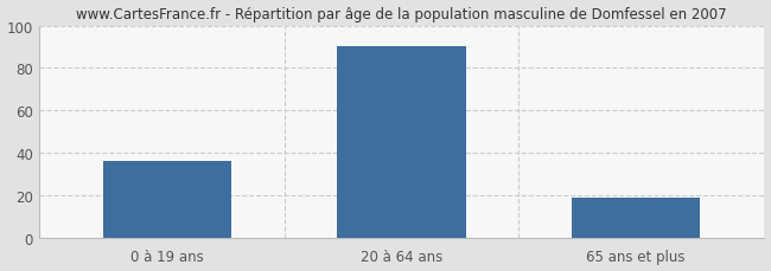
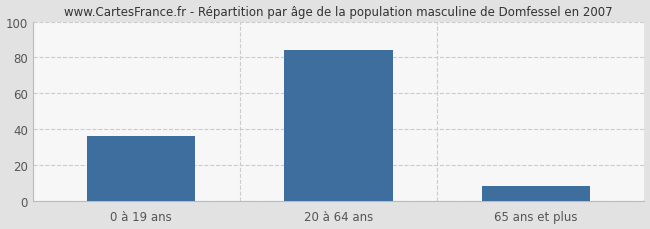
20 à 64 ans: 90 -> 84
65 ans et plus: 19 -> 8
